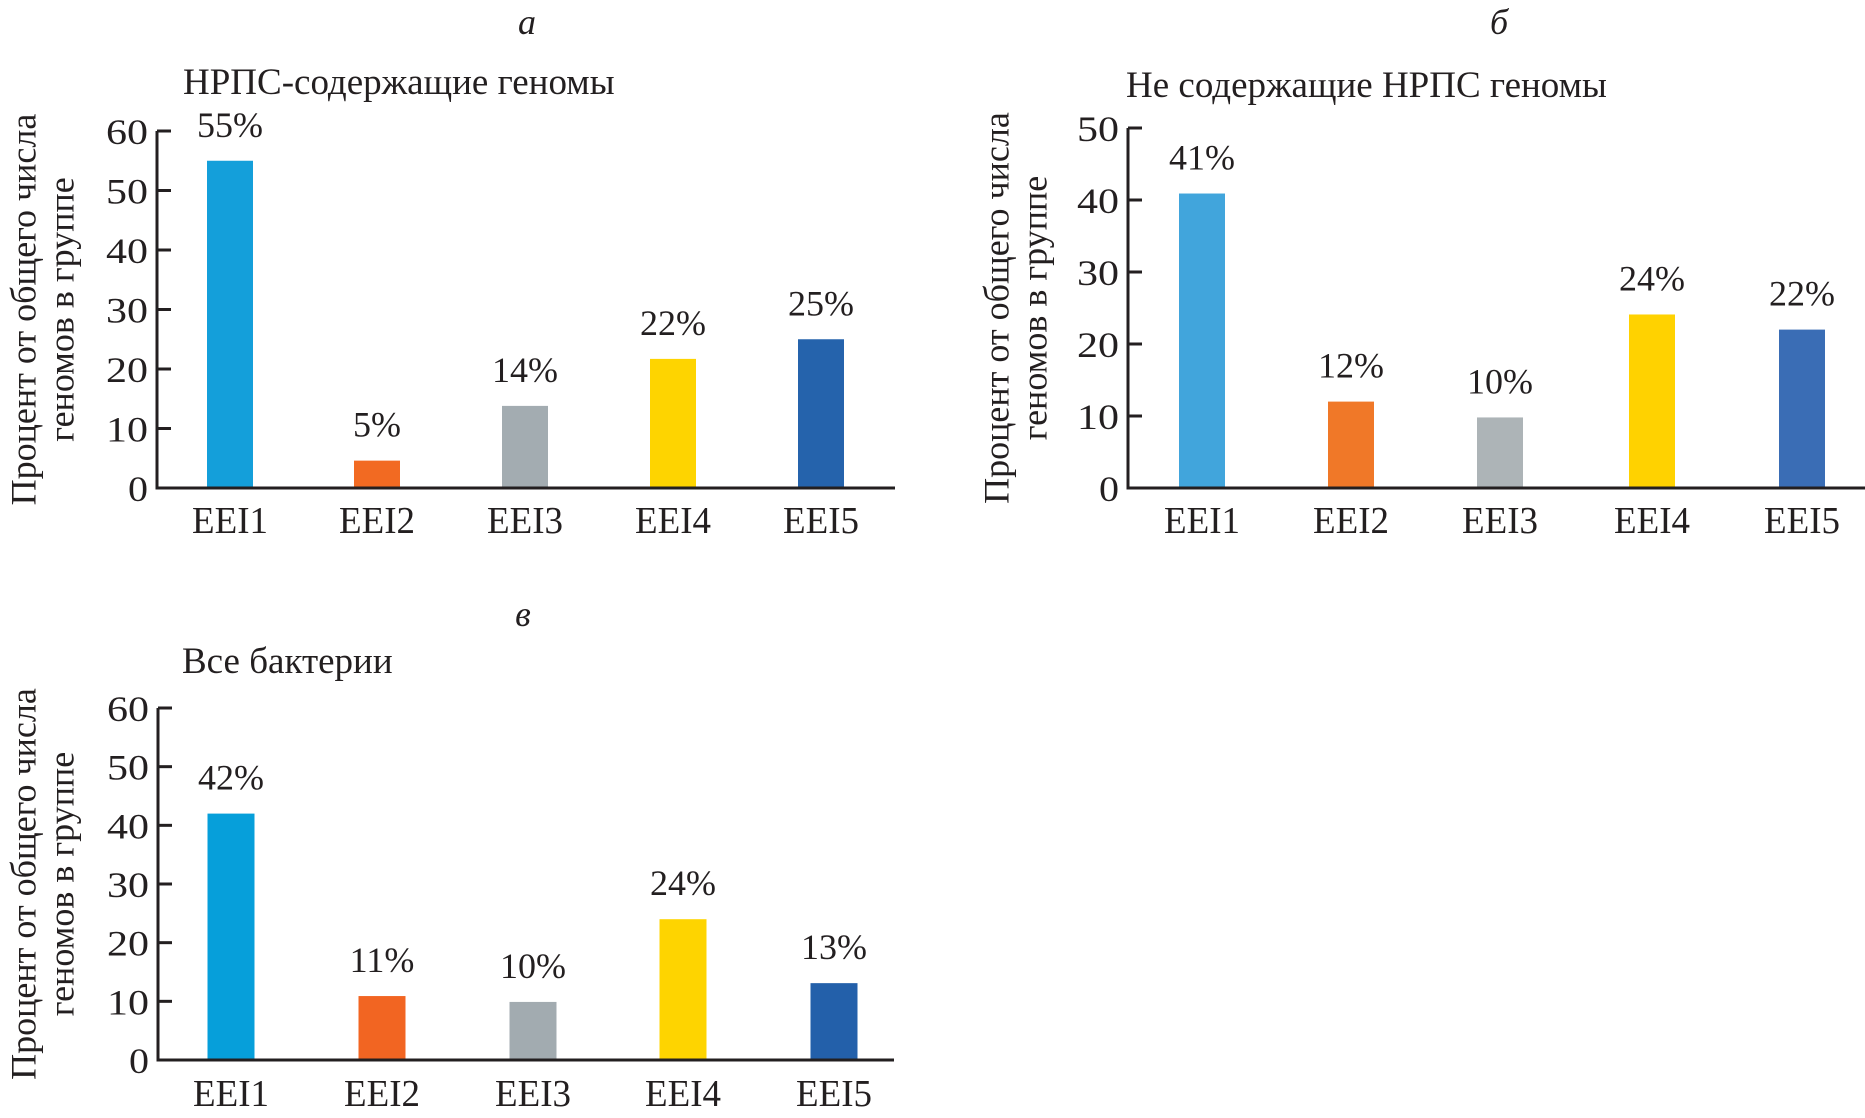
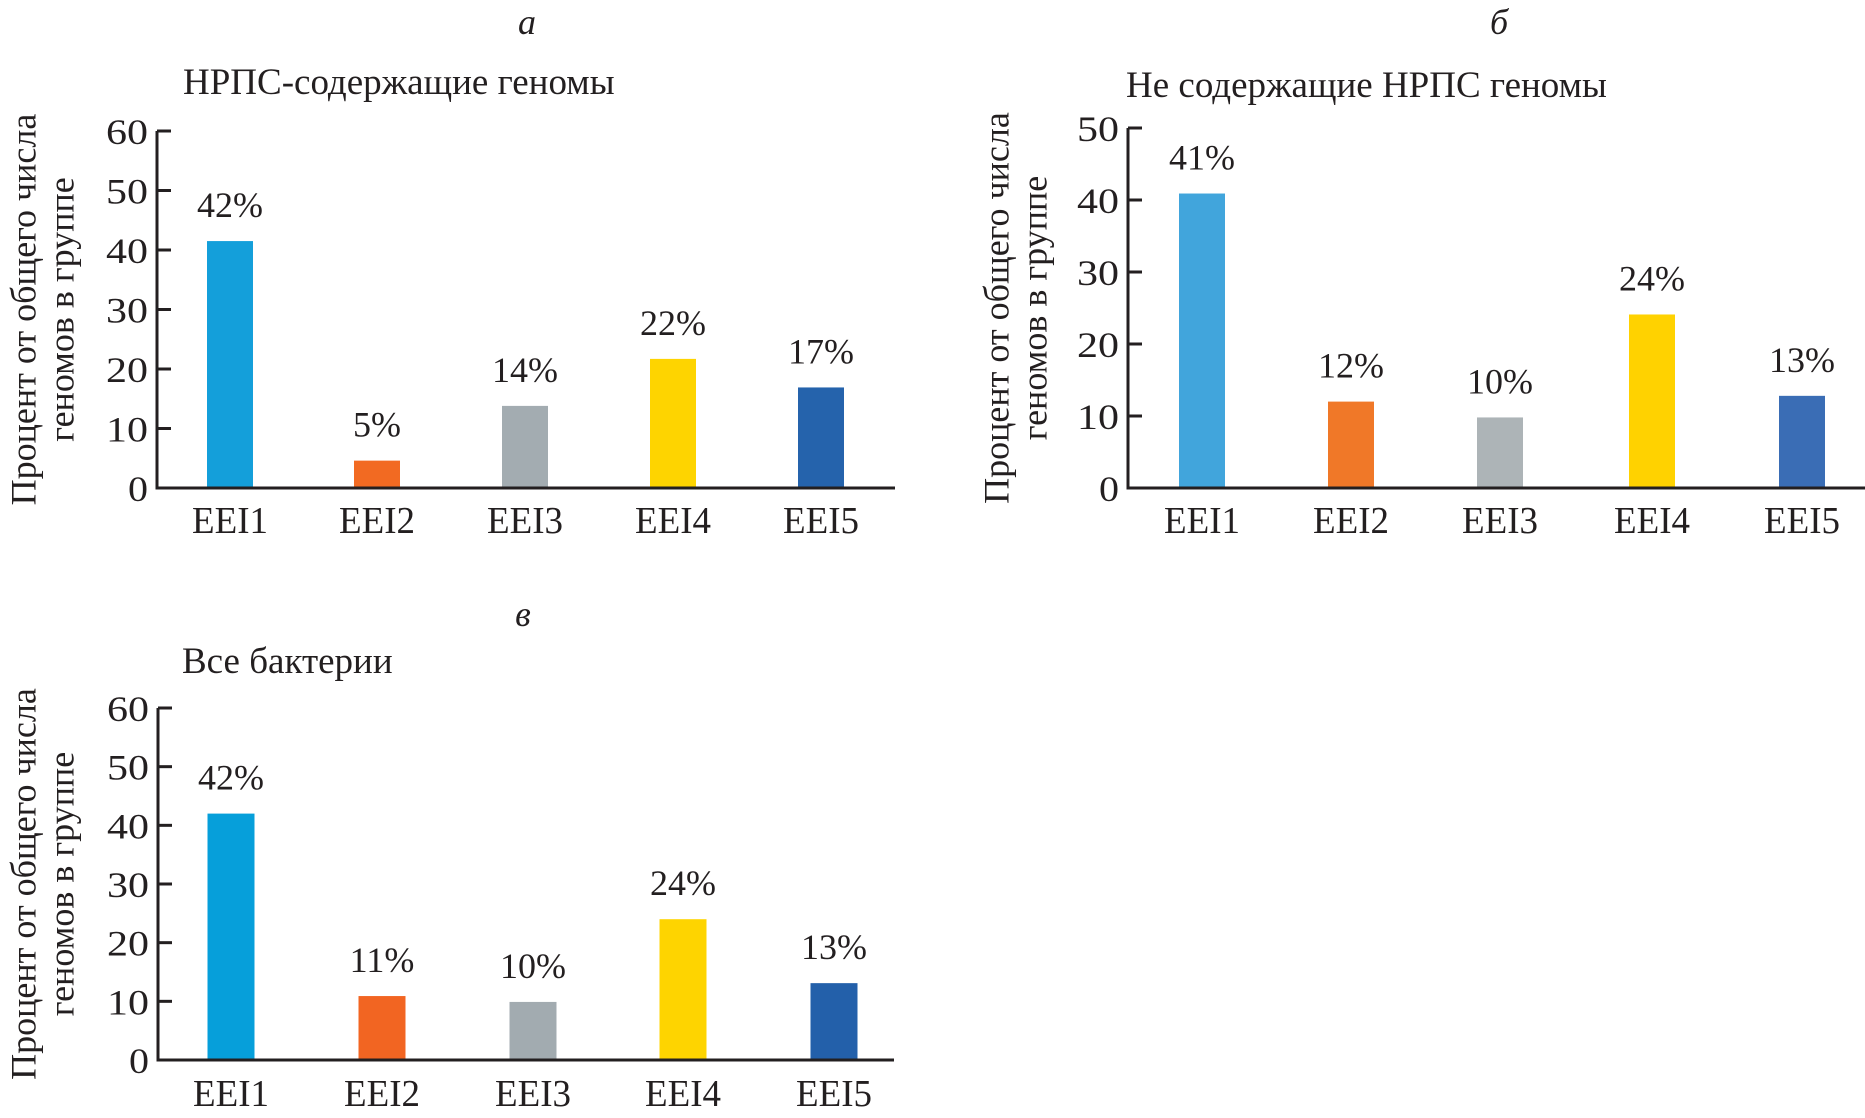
НРПС-содержащие геномы/EEI1: 55% -> 42%
НРПС-содержащие геномы/EEI5: 25% -> 17%
Не содержащие НРПС геномы/EEI5: 22% -> 13%
